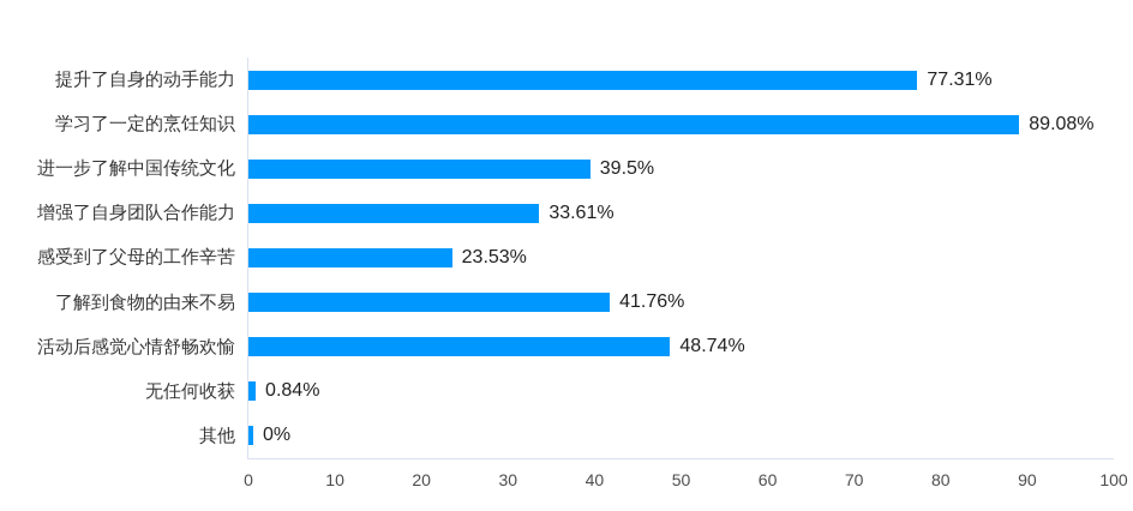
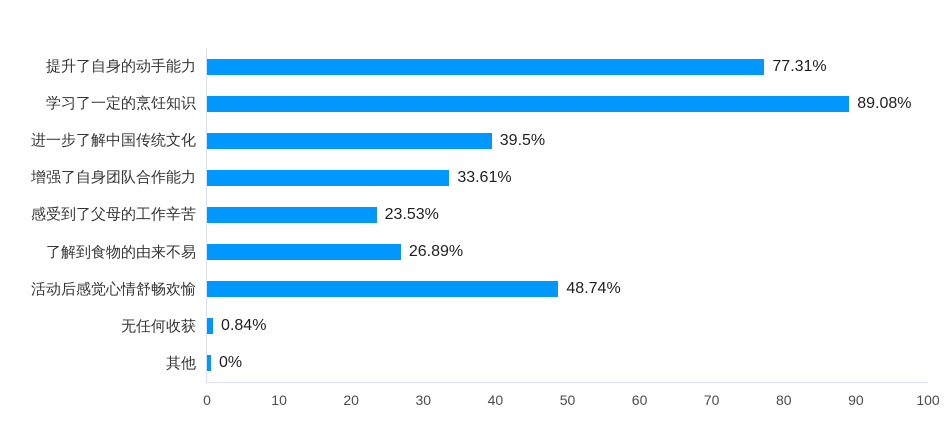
了解到食物的由来不易: 41.76% -> 26.89%
